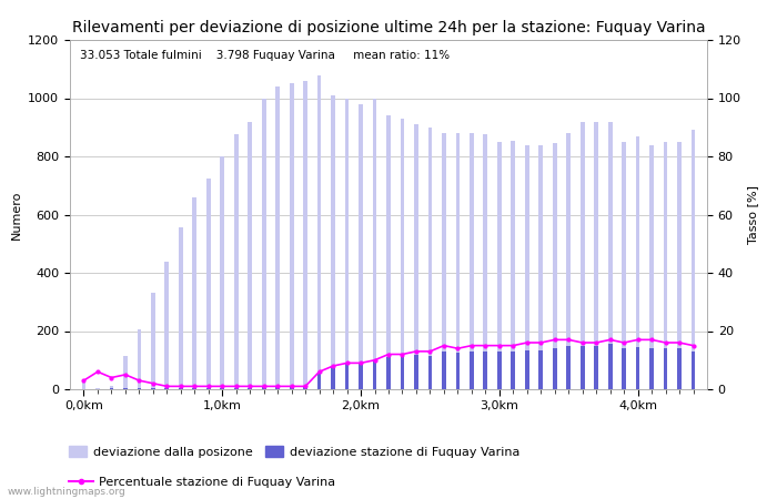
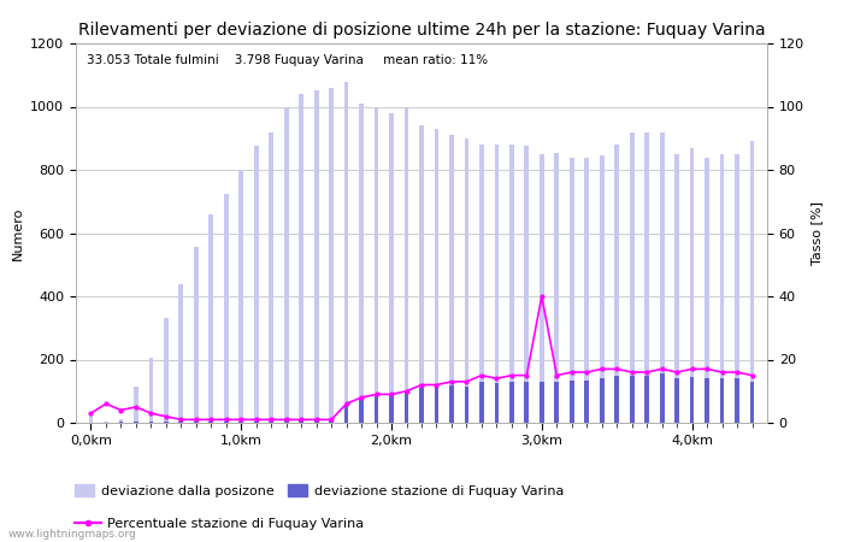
Percentuale stazione di Fuquay Varina/3,0km: 15 -> 40
